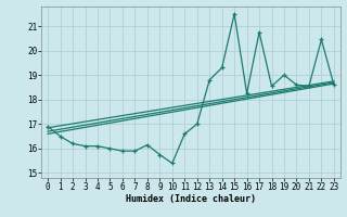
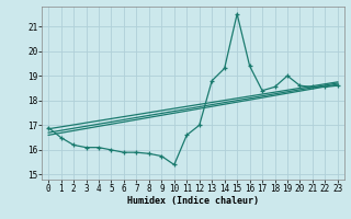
8: 16.15 -> 15.85
16: 18.25 -> 19.40
17: 20.75 -> 18.40
22: 20.45 -> 18.55
